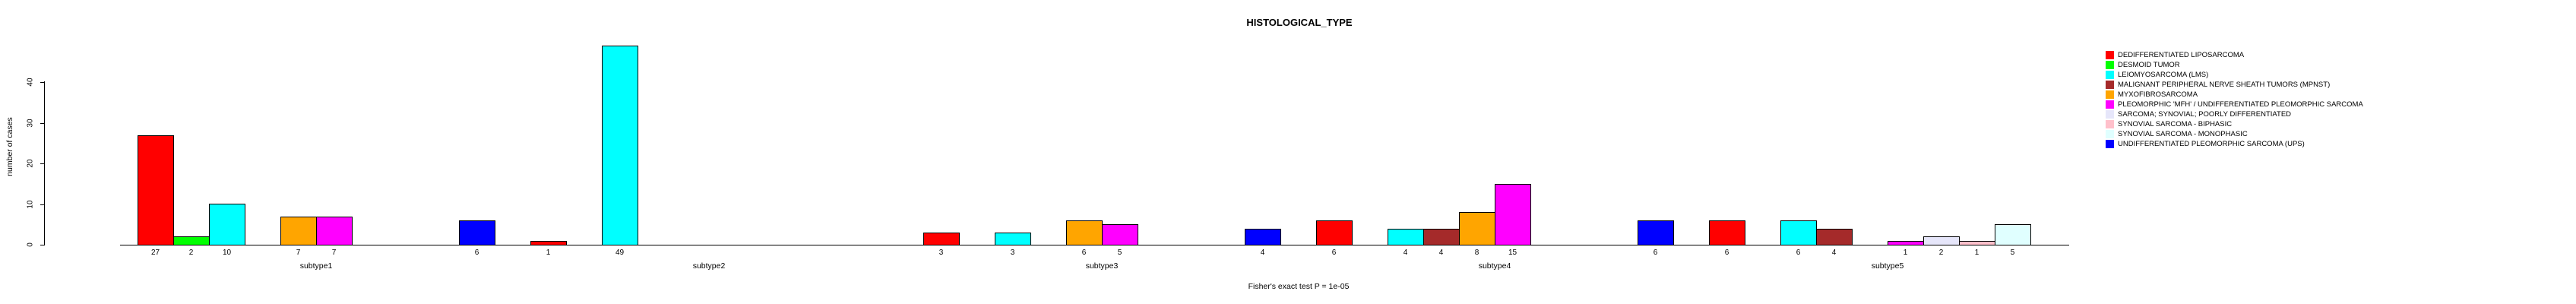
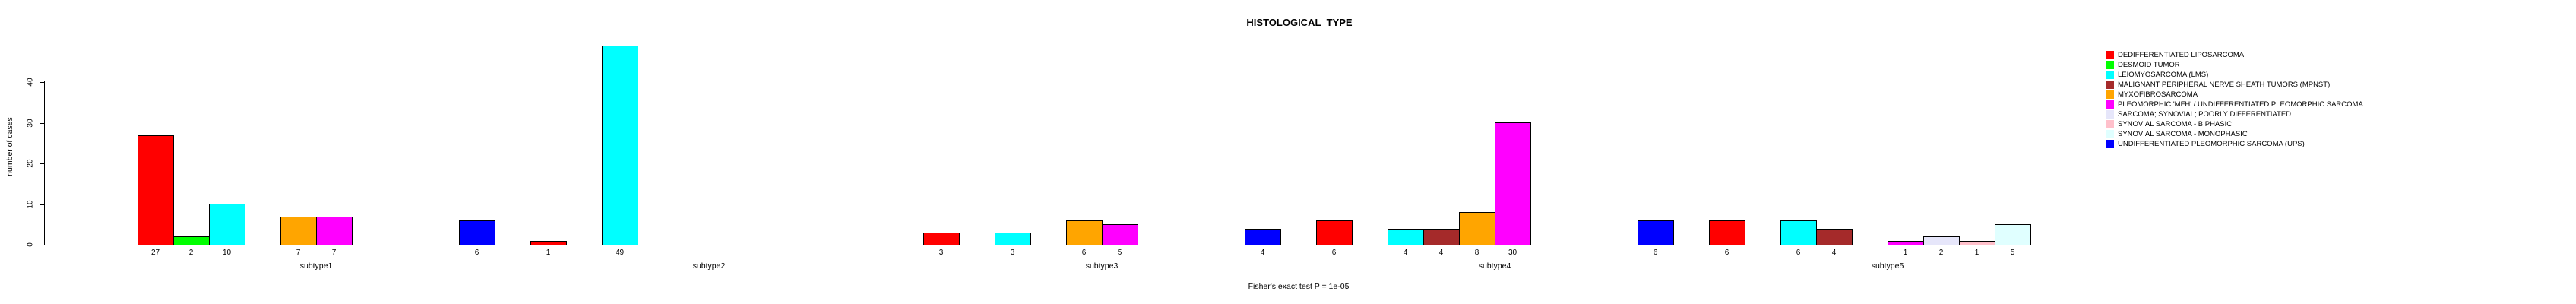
PLEOMORPHIC 'MFH' / UNDIFFERENTIATED PLEOMORPHIC SARCOMA/subtype4: 15 -> 30
